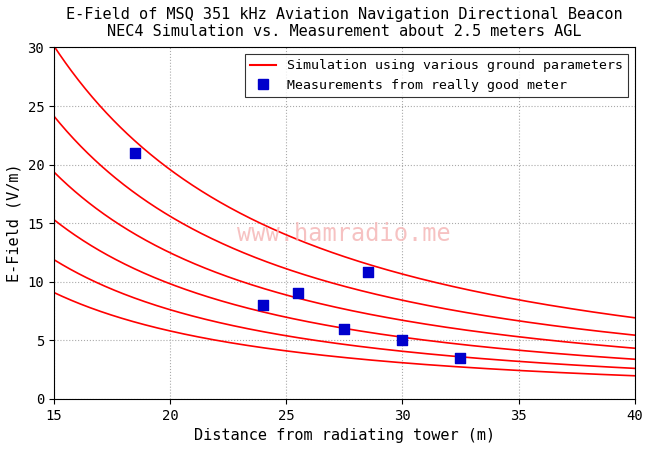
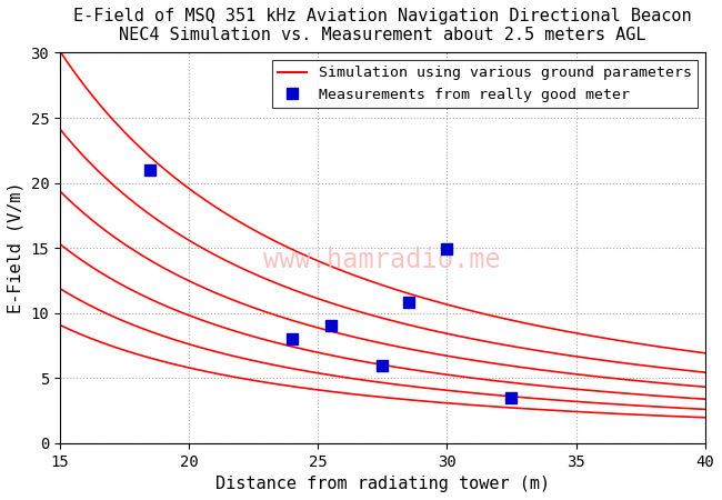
Measurements from really good meter/30: 5.0 -> 14.9
